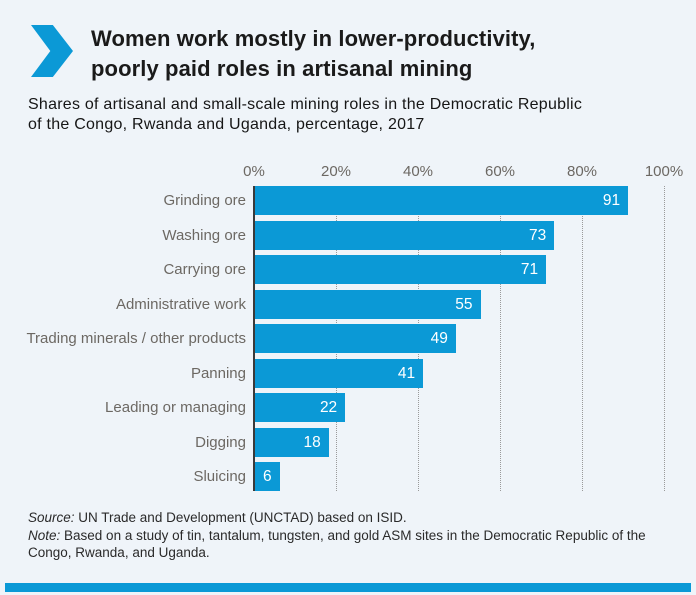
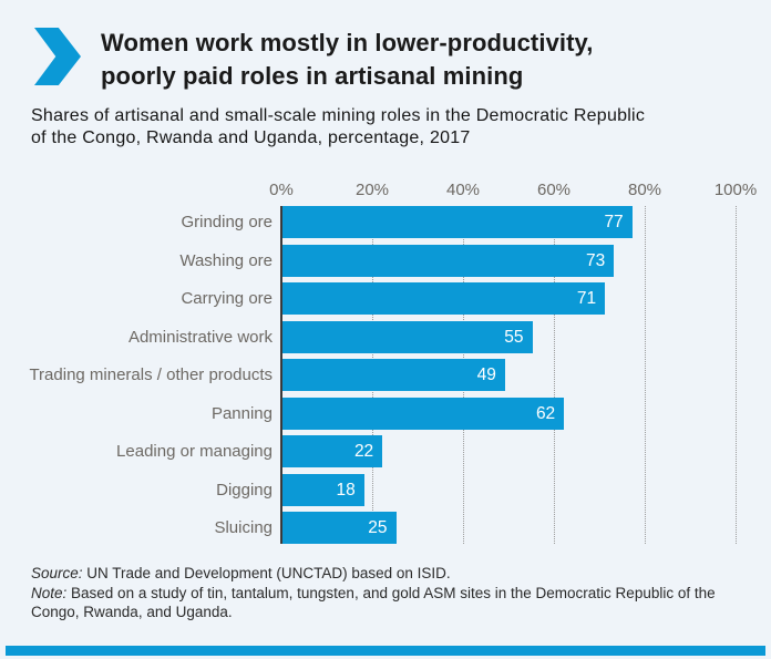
Grinding ore: 91 -> 77
Panning: 41 -> 62
Sluicing: 6 -> 25
